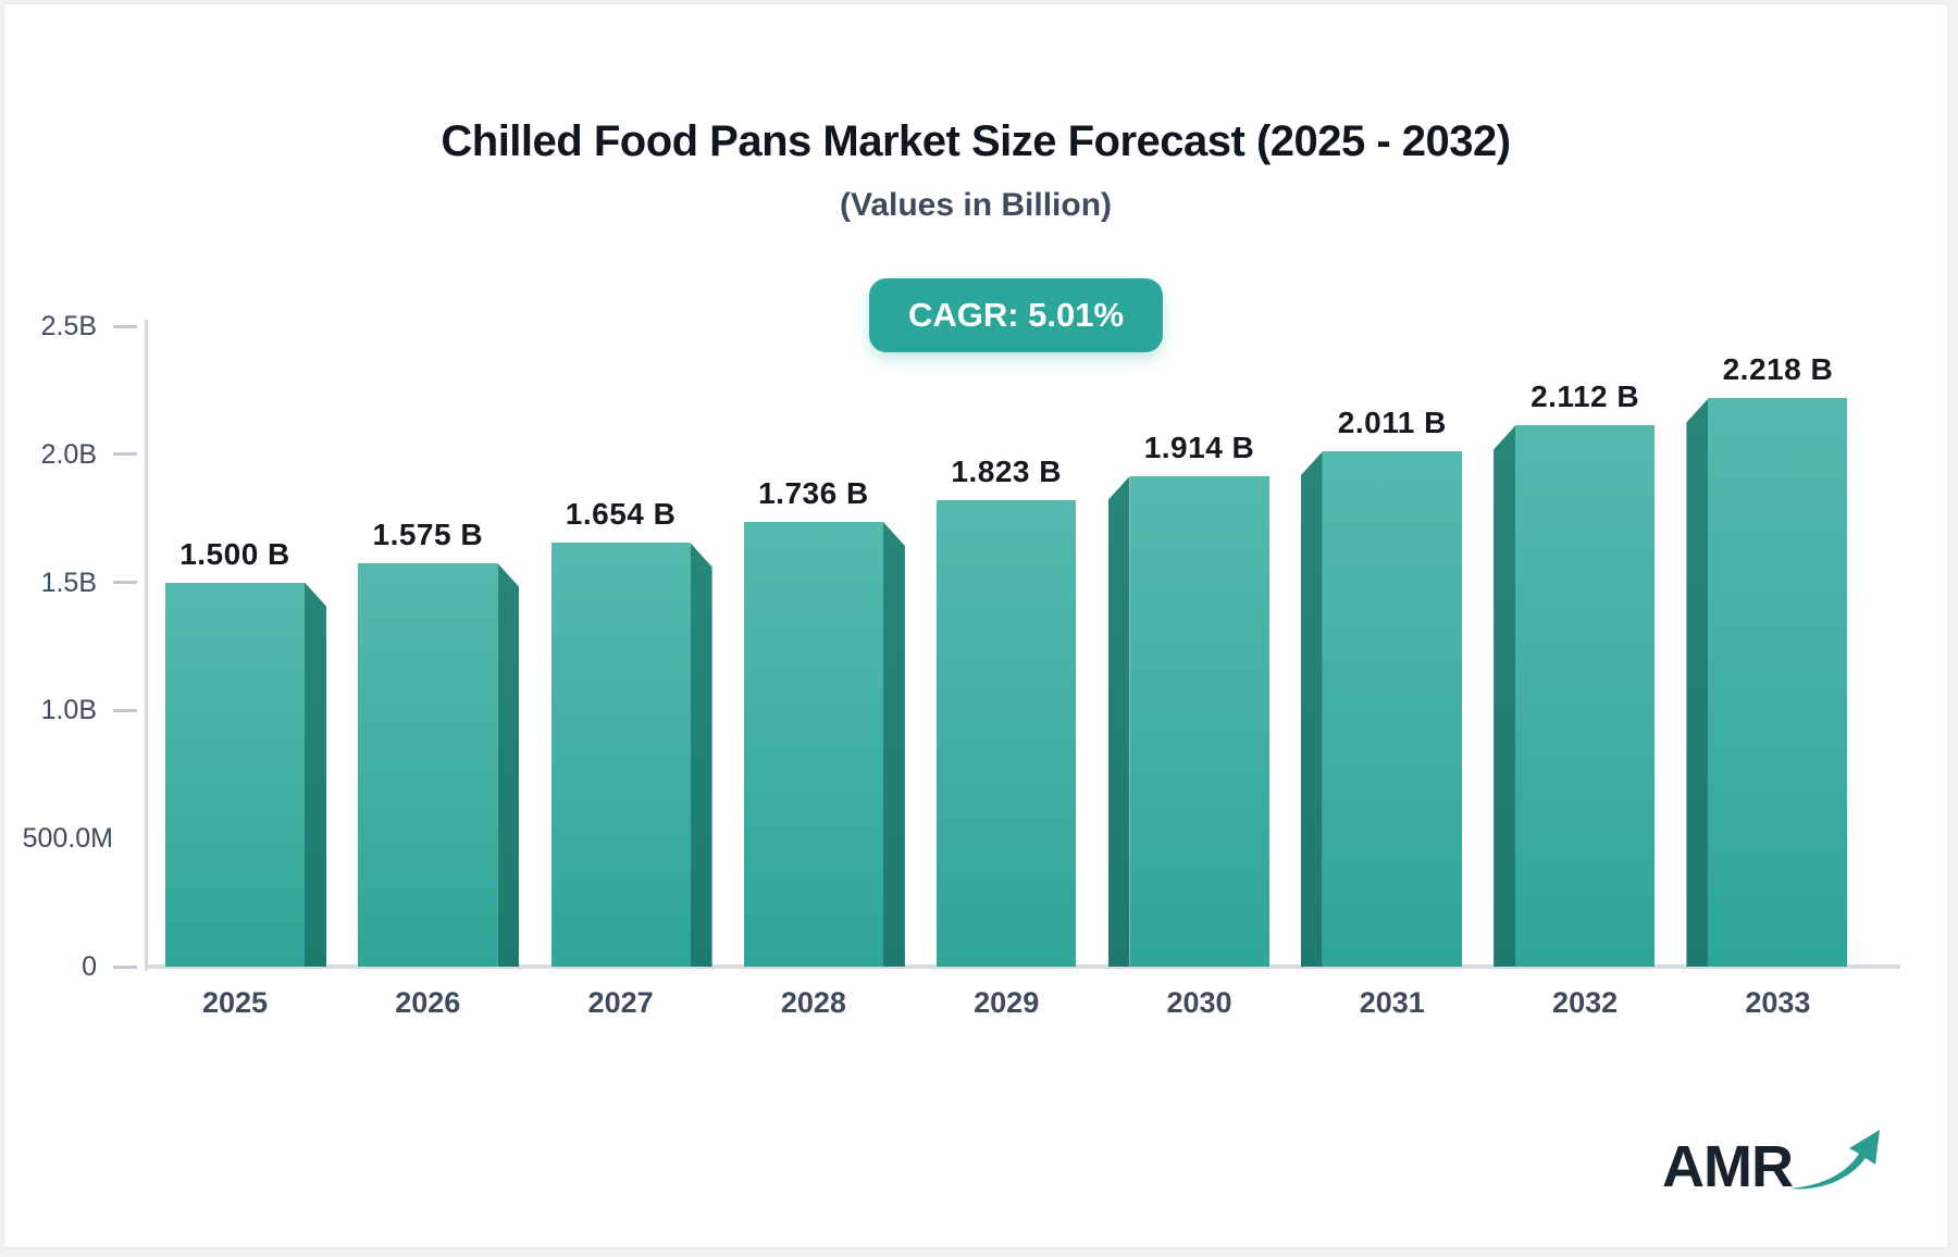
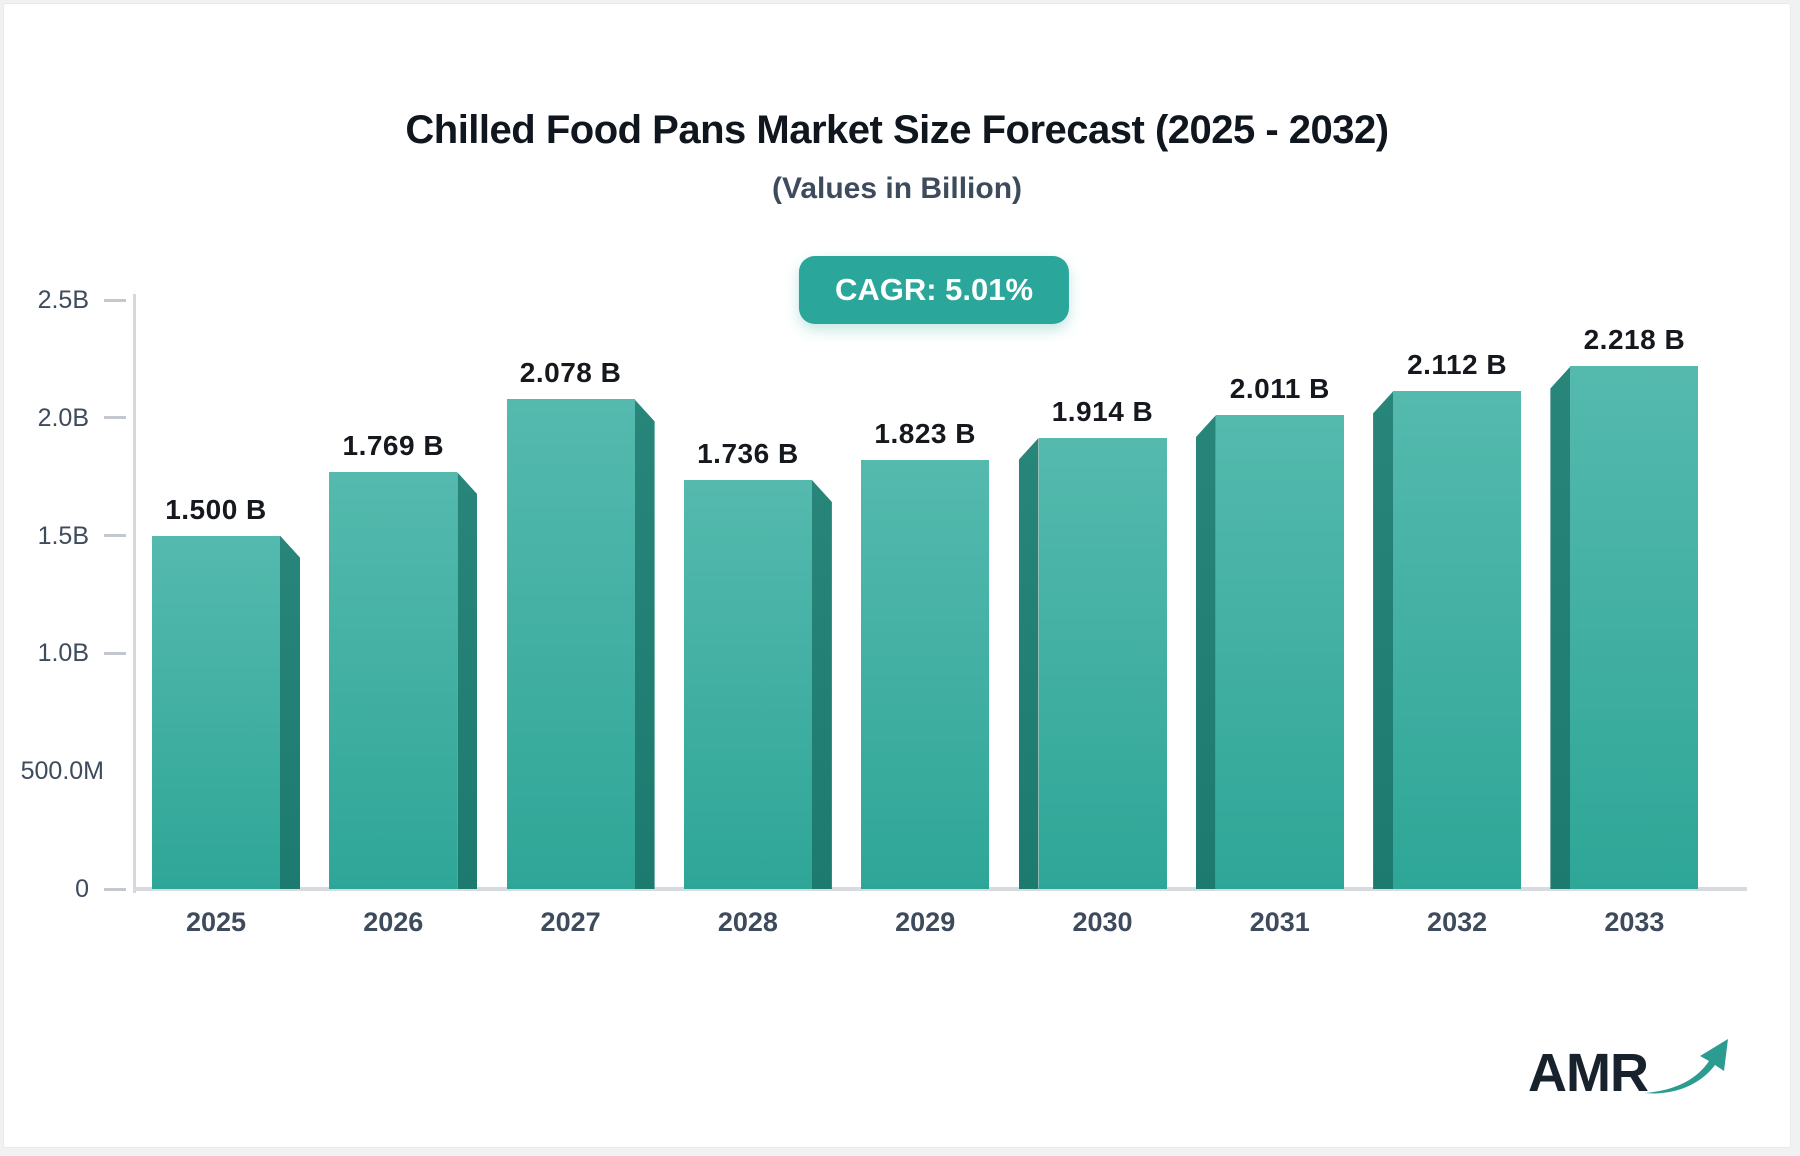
2026: 1.575 -> 1.769
2027: 1.654 -> 2.078
